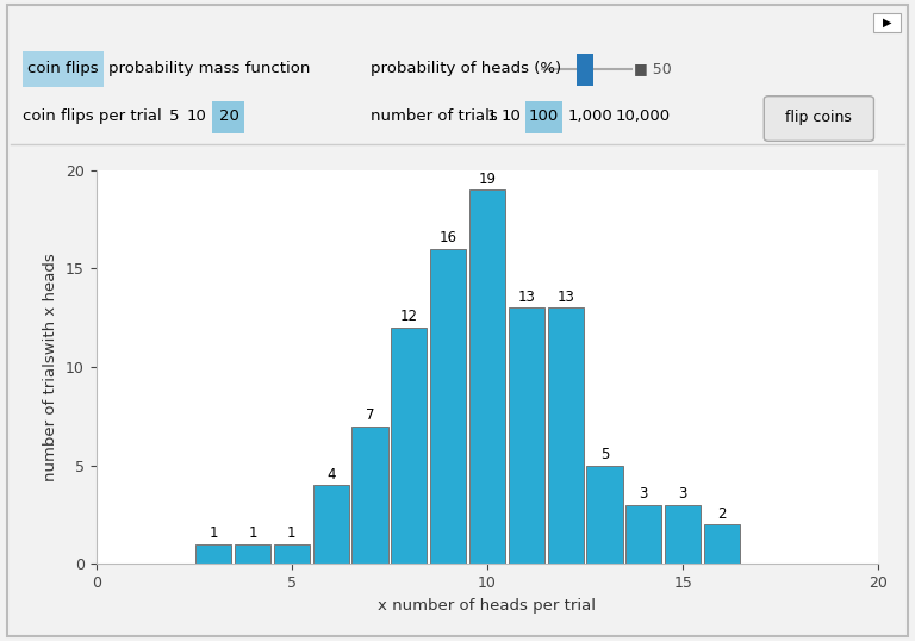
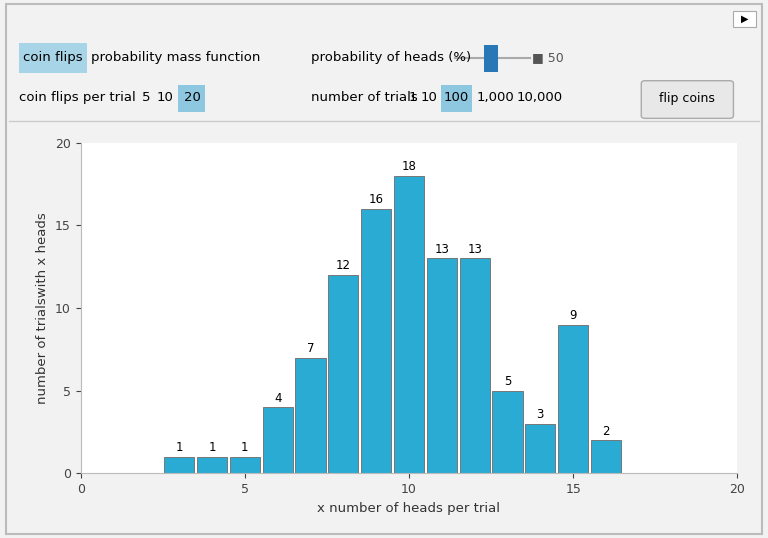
10: 19 -> 18
15: 3 -> 9
